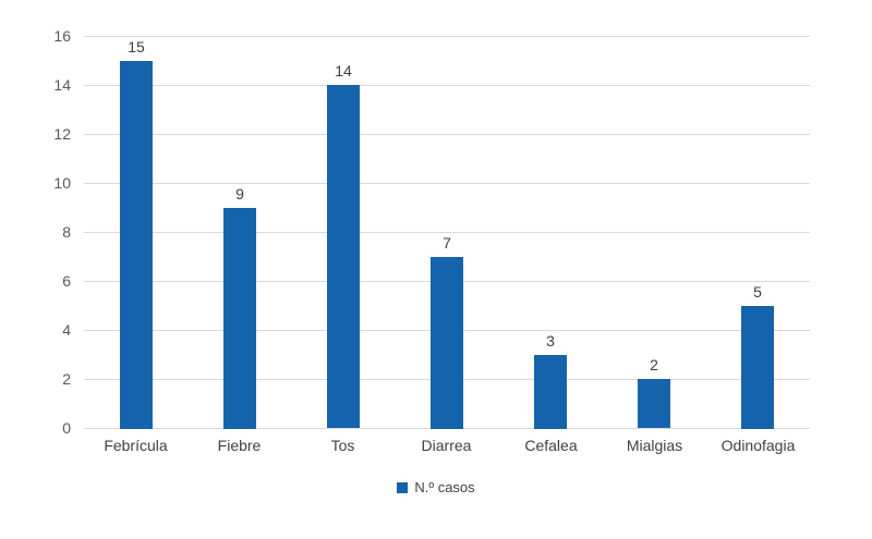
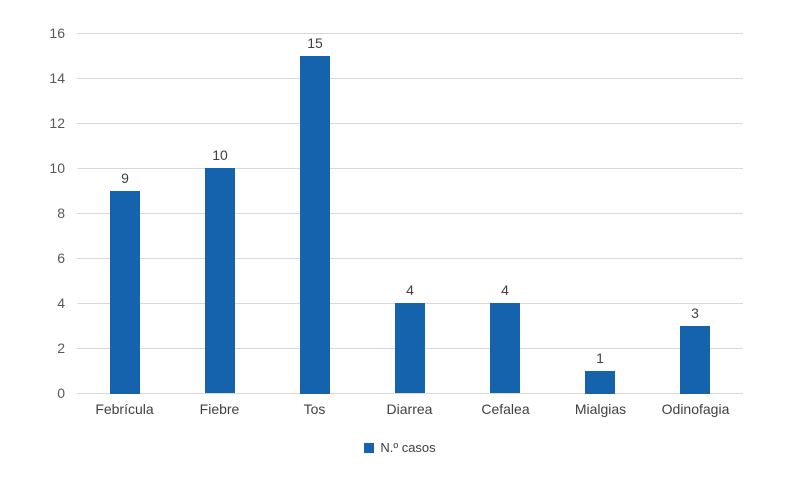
Febrícula: 15 -> 9
Fiebre: 9 -> 10
Tos: 14 -> 15
Diarrea: 7 -> 4
Cefalea: 3 -> 4
Mialgias: 2 -> 1
Odinofagia: 5 -> 3
